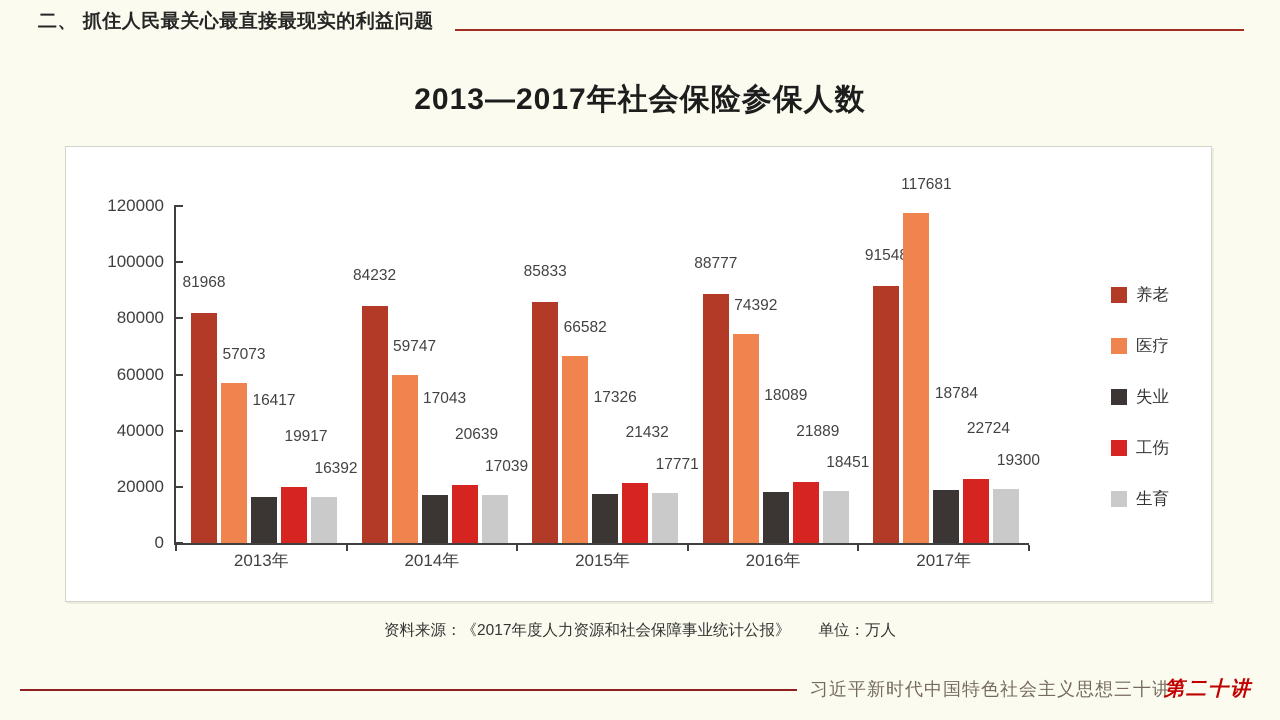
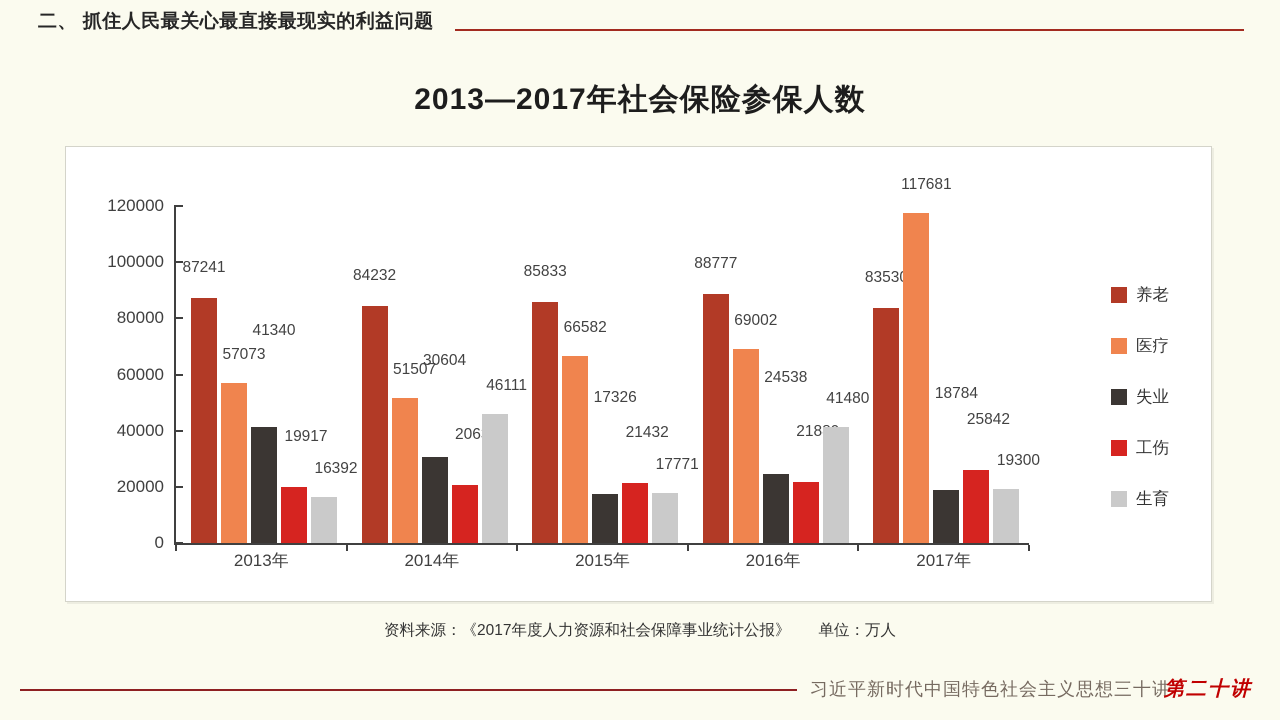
养老/2013年: 81968 -> 87241
失业/2013年: 16417 -> 41340
医疗/2014年: 59747 -> 51507
失业/2014年: 17043 -> 30604
生育/2014年: 17039 -> 46111
医疗/2016年: 74392 -> 69002
失业/2016年: 18089 -> 24538
生育/2016年: 18451 -> 41480
养老/2017年: 91548 -> 83530
工伤/2017年: 22724 -> 25842
